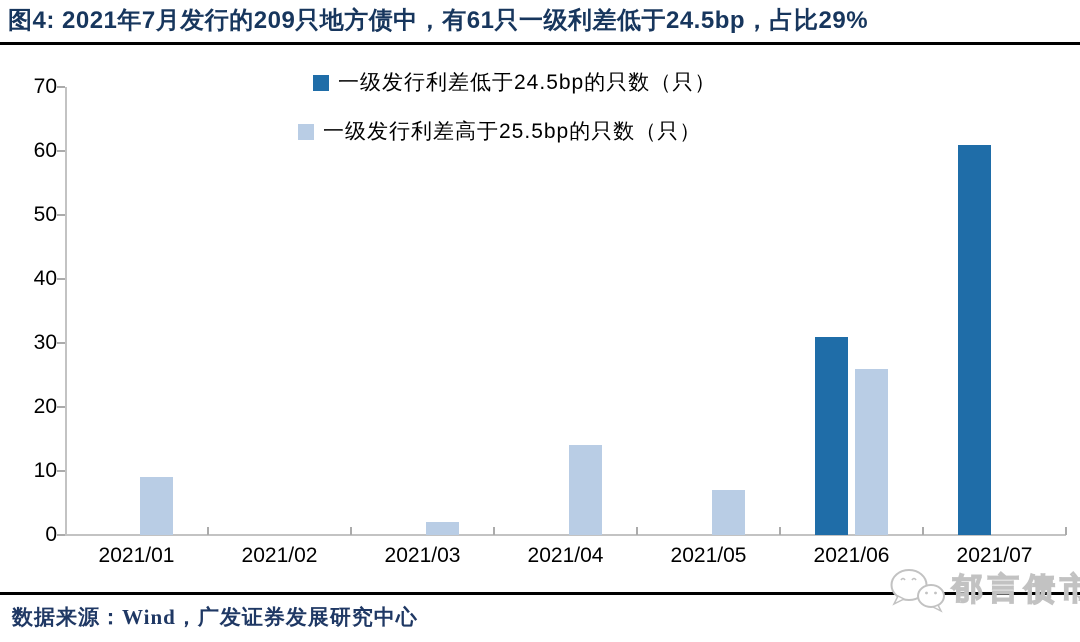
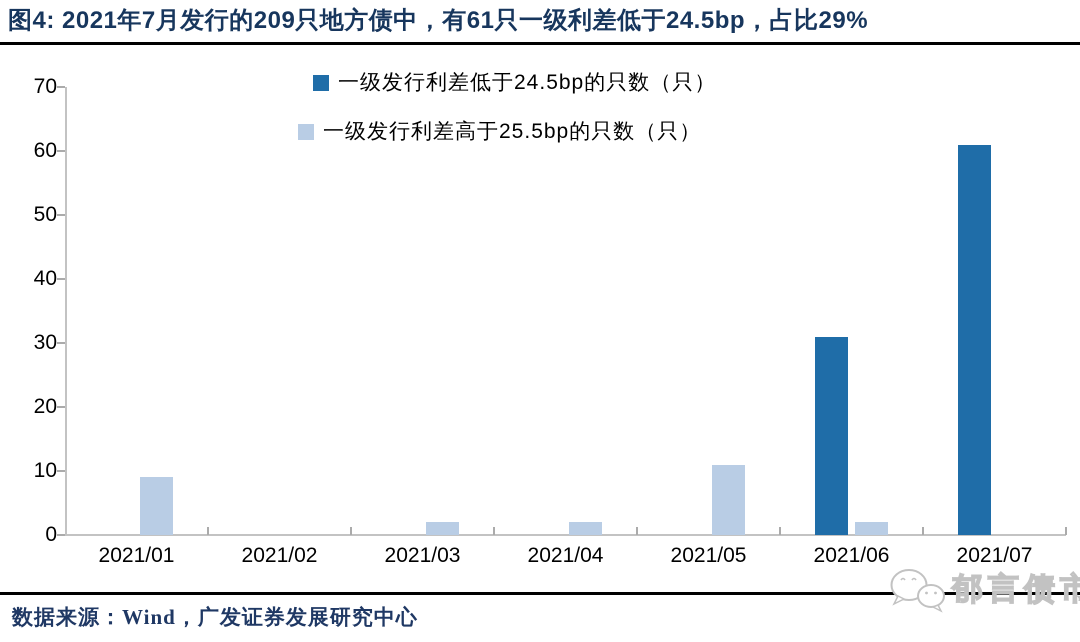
一级发行利差高于25.5bp的只数（只）/2021/04: 14 -> 2
一级发行利差高于25.5bp的只数（只）/2021/05: 7 -> 11
一级发行利差高于25.5bp的只数（只）/2021/06: 26 -> 2
